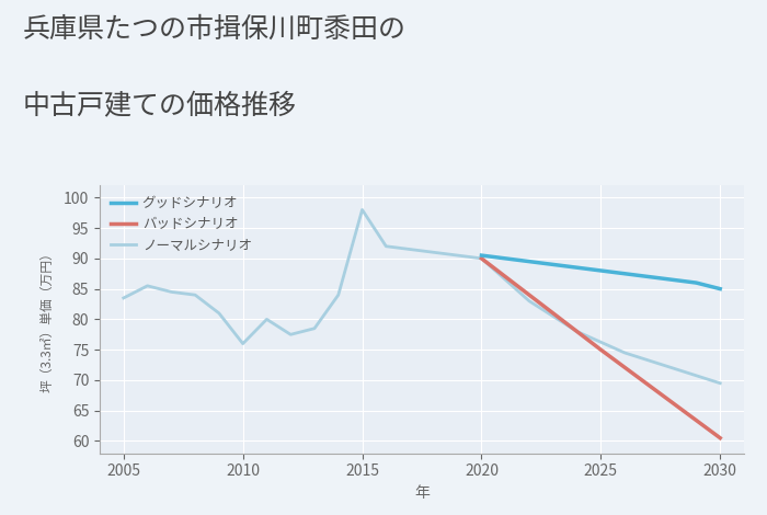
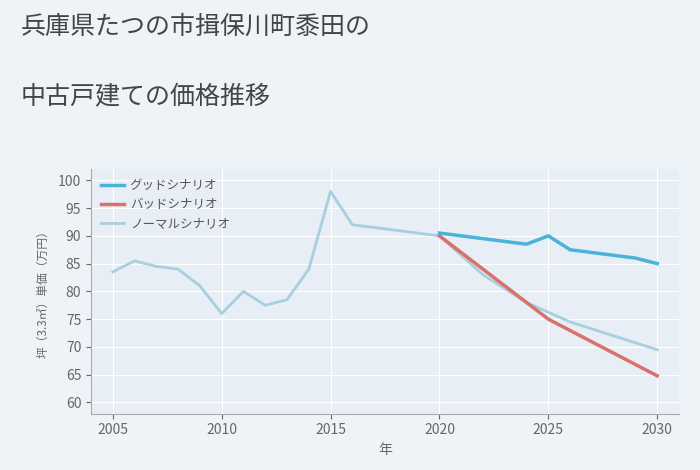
グッドシナリオ/2025: 88.0 -> 90.0
バッドシナリオ/2030: 60.5 -> 64.8
